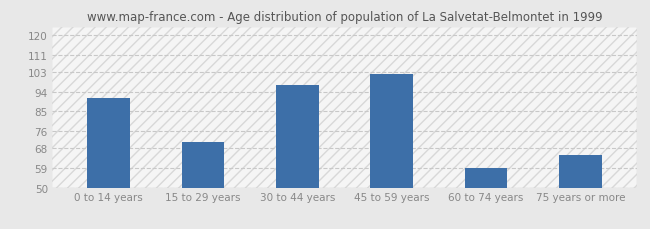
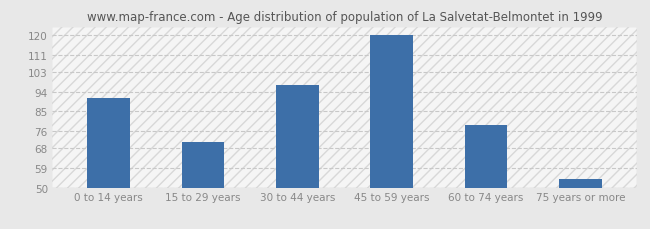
45 to 59 years: 102 -> 120
60 to 74 years: 59 -> 79
75 years or more: 65 -> 54
